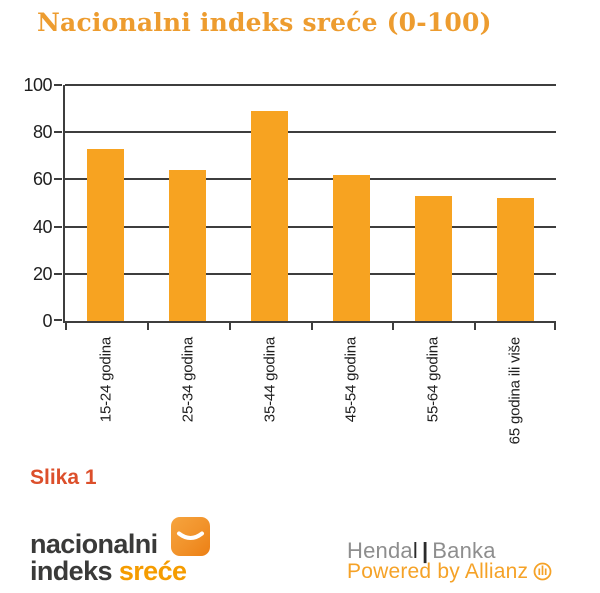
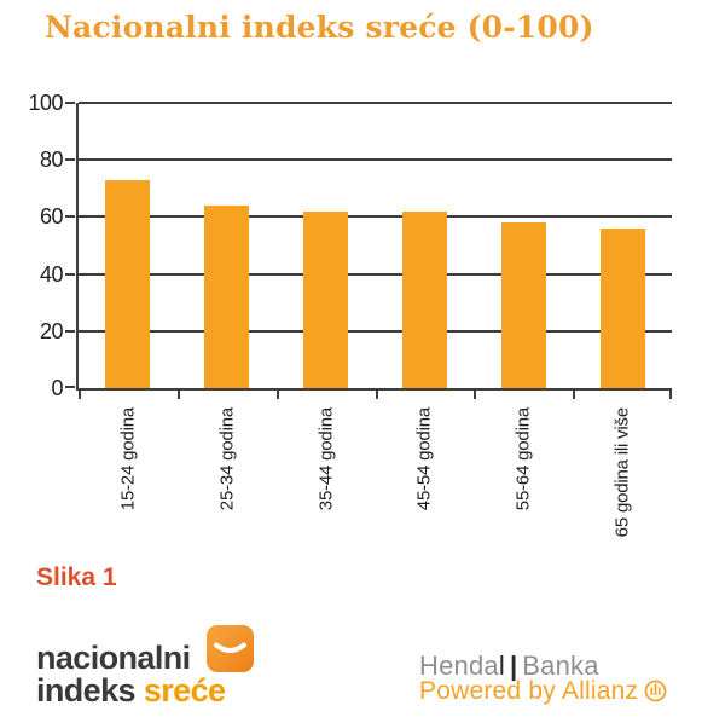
35-44 godina: 89 -> 62
55-64 godina: 53 -> 58
65 godina ili više: 52 -> 56
